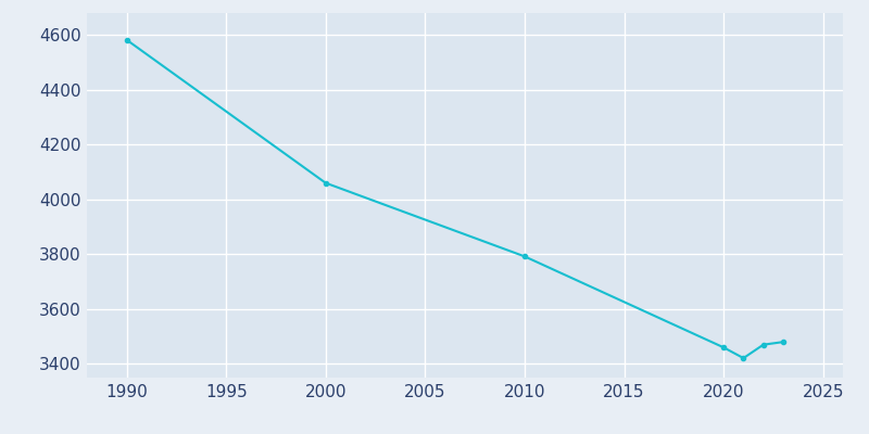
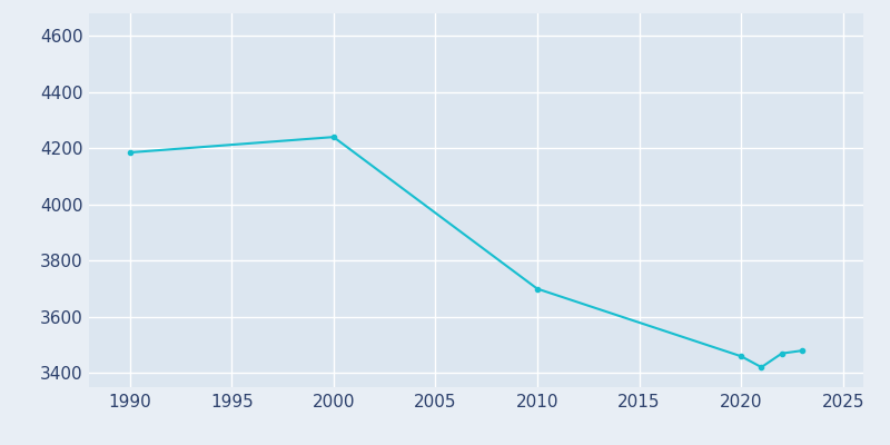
1990: 4582 -> 4185
2000: 4060 -> 4240
2010: 3792 -> 3700
